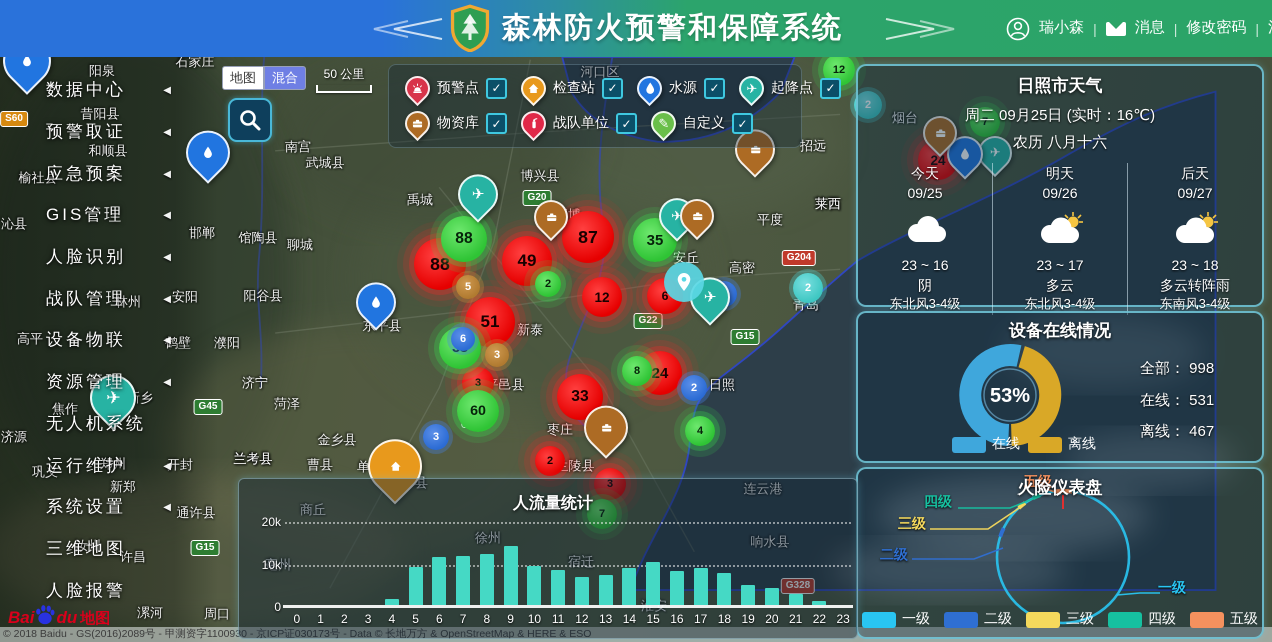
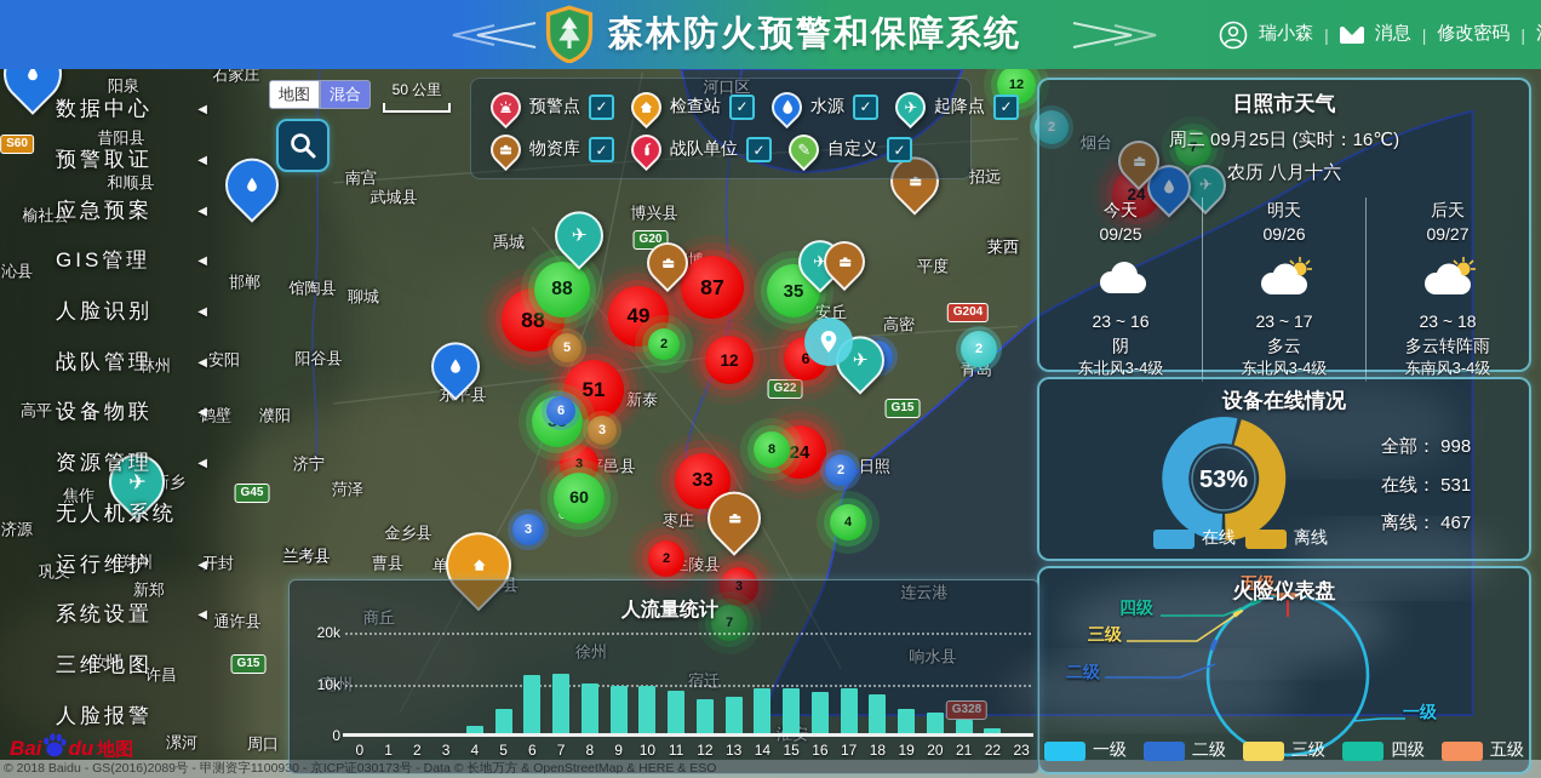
5: 9k -> 5k
8: 12k -> 10k
9: 14k -> 9k
15: 10k -> 9k
